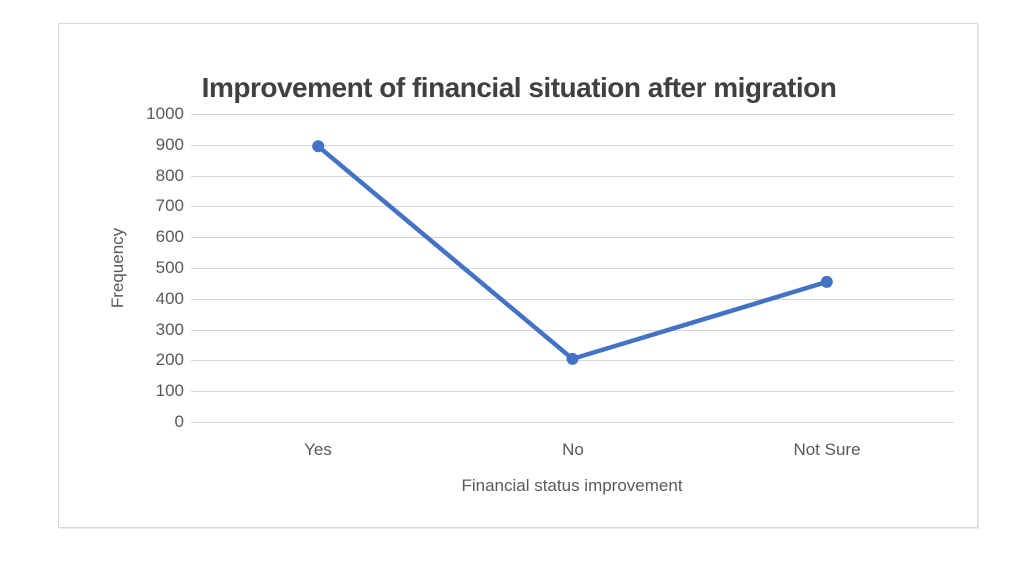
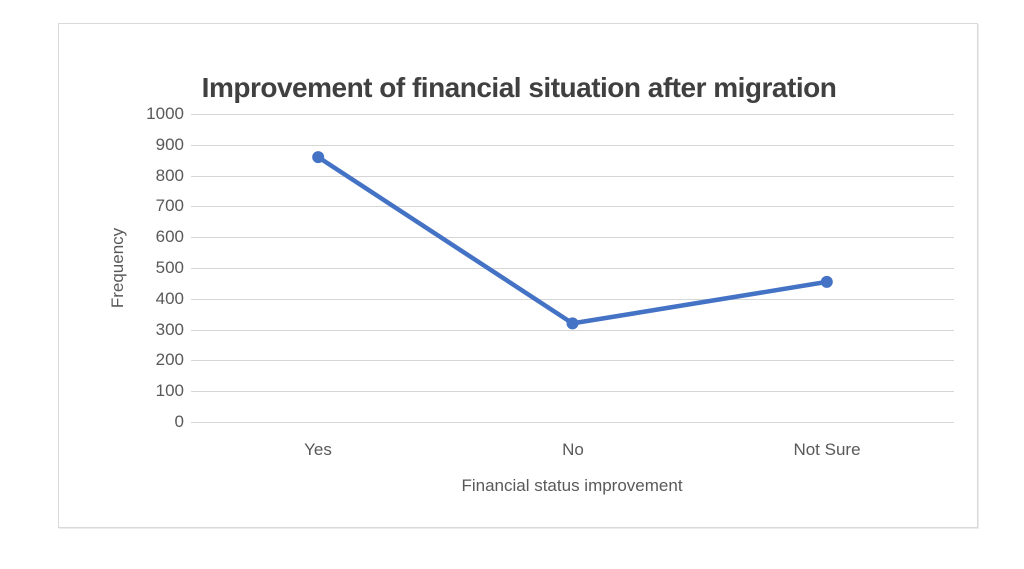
Yes: 900 -> 860
No: 200 -> 320
